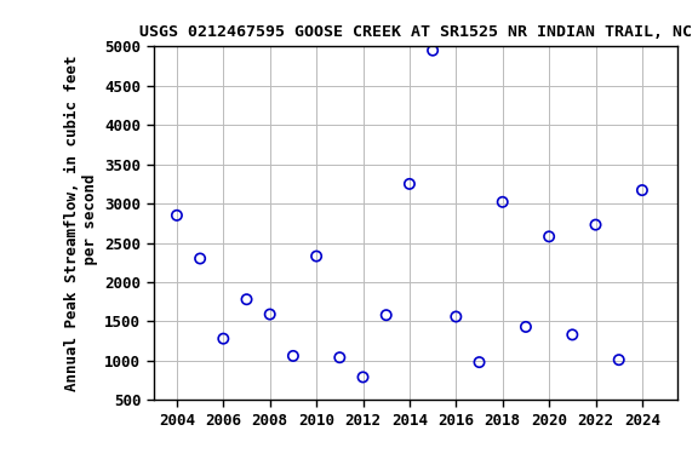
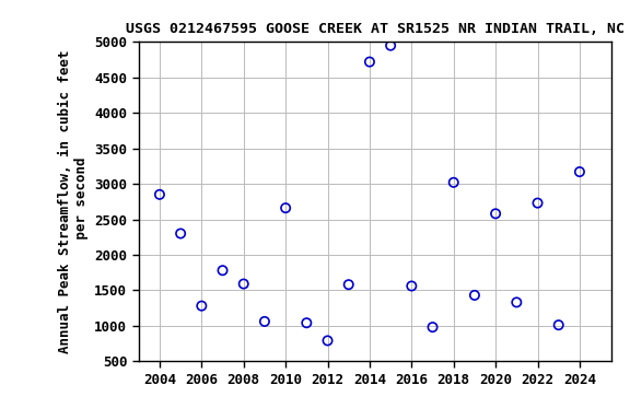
2010: 2330 -> 2660
2014: 3250 -> 4720
